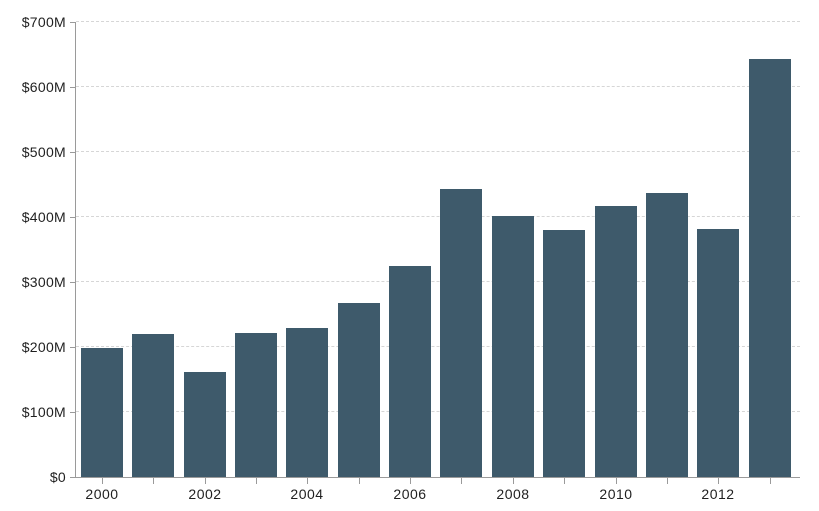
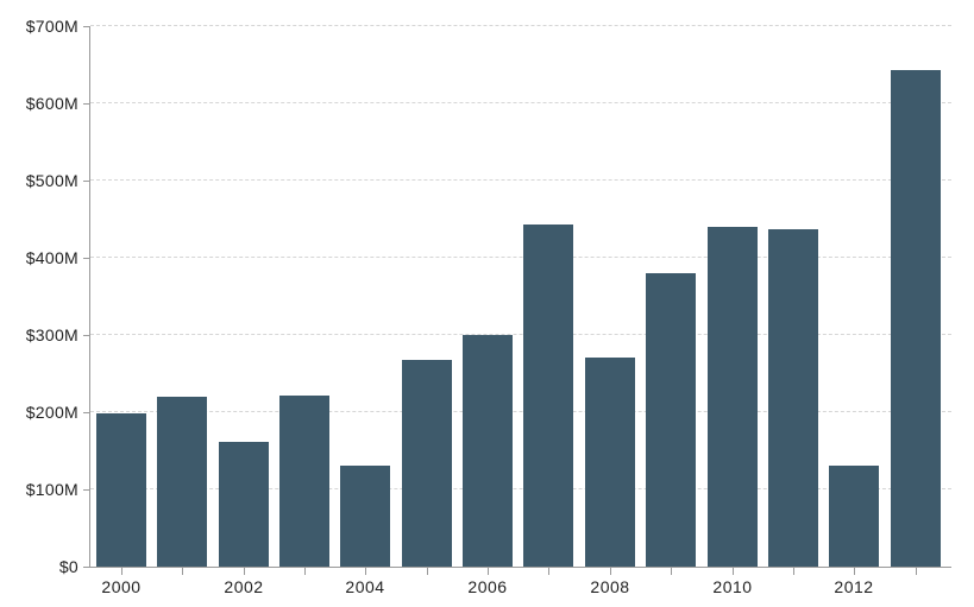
2004: $230M -> $130M
2006: $320M -> $300M
2008: $400M -> $270M
2010: $420M -> $440M
2012: $380M -> $130M
